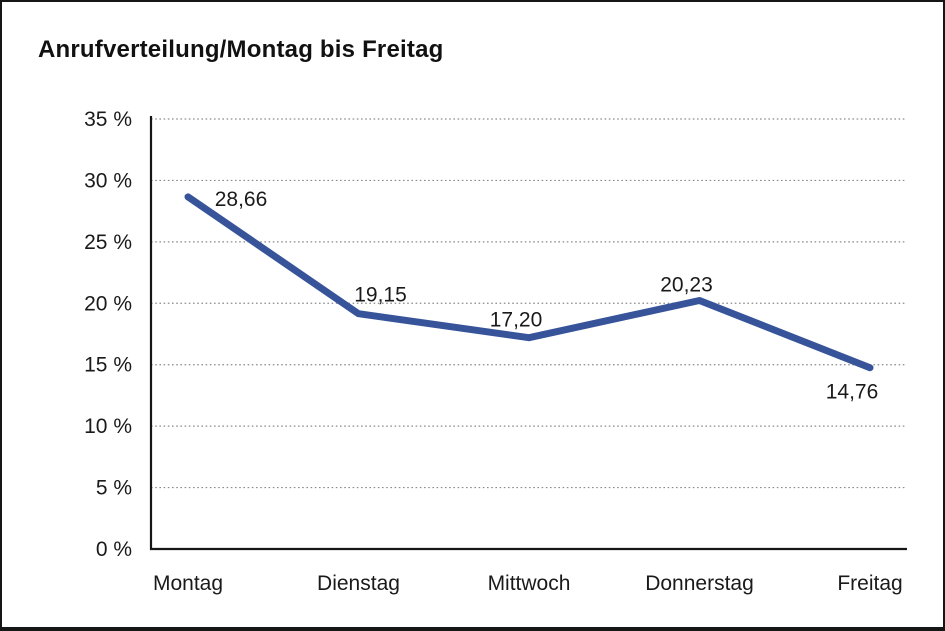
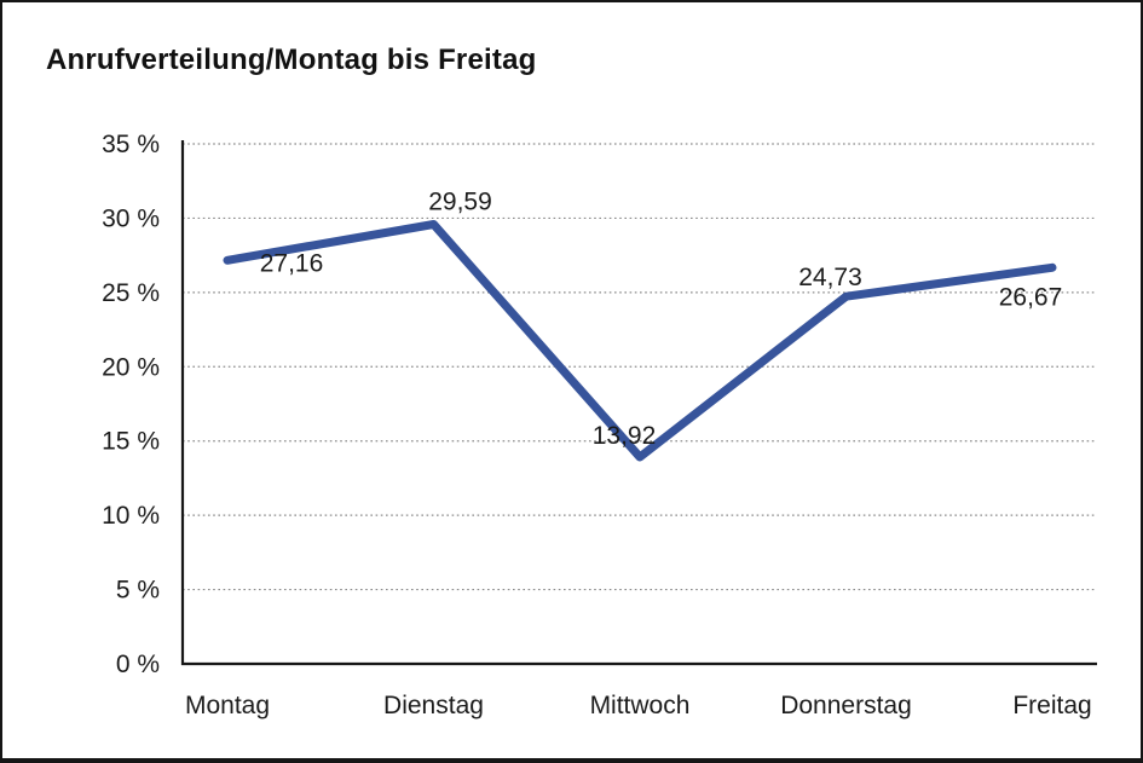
Montag: 28,66 -> 27,16
Dienstag: 19,15 -> 29,59
Mittwoch: 17,20 -> 13,92
Donnerstag: 20,23 -> 24,73
Freitag: 14,76 -> 26,67
